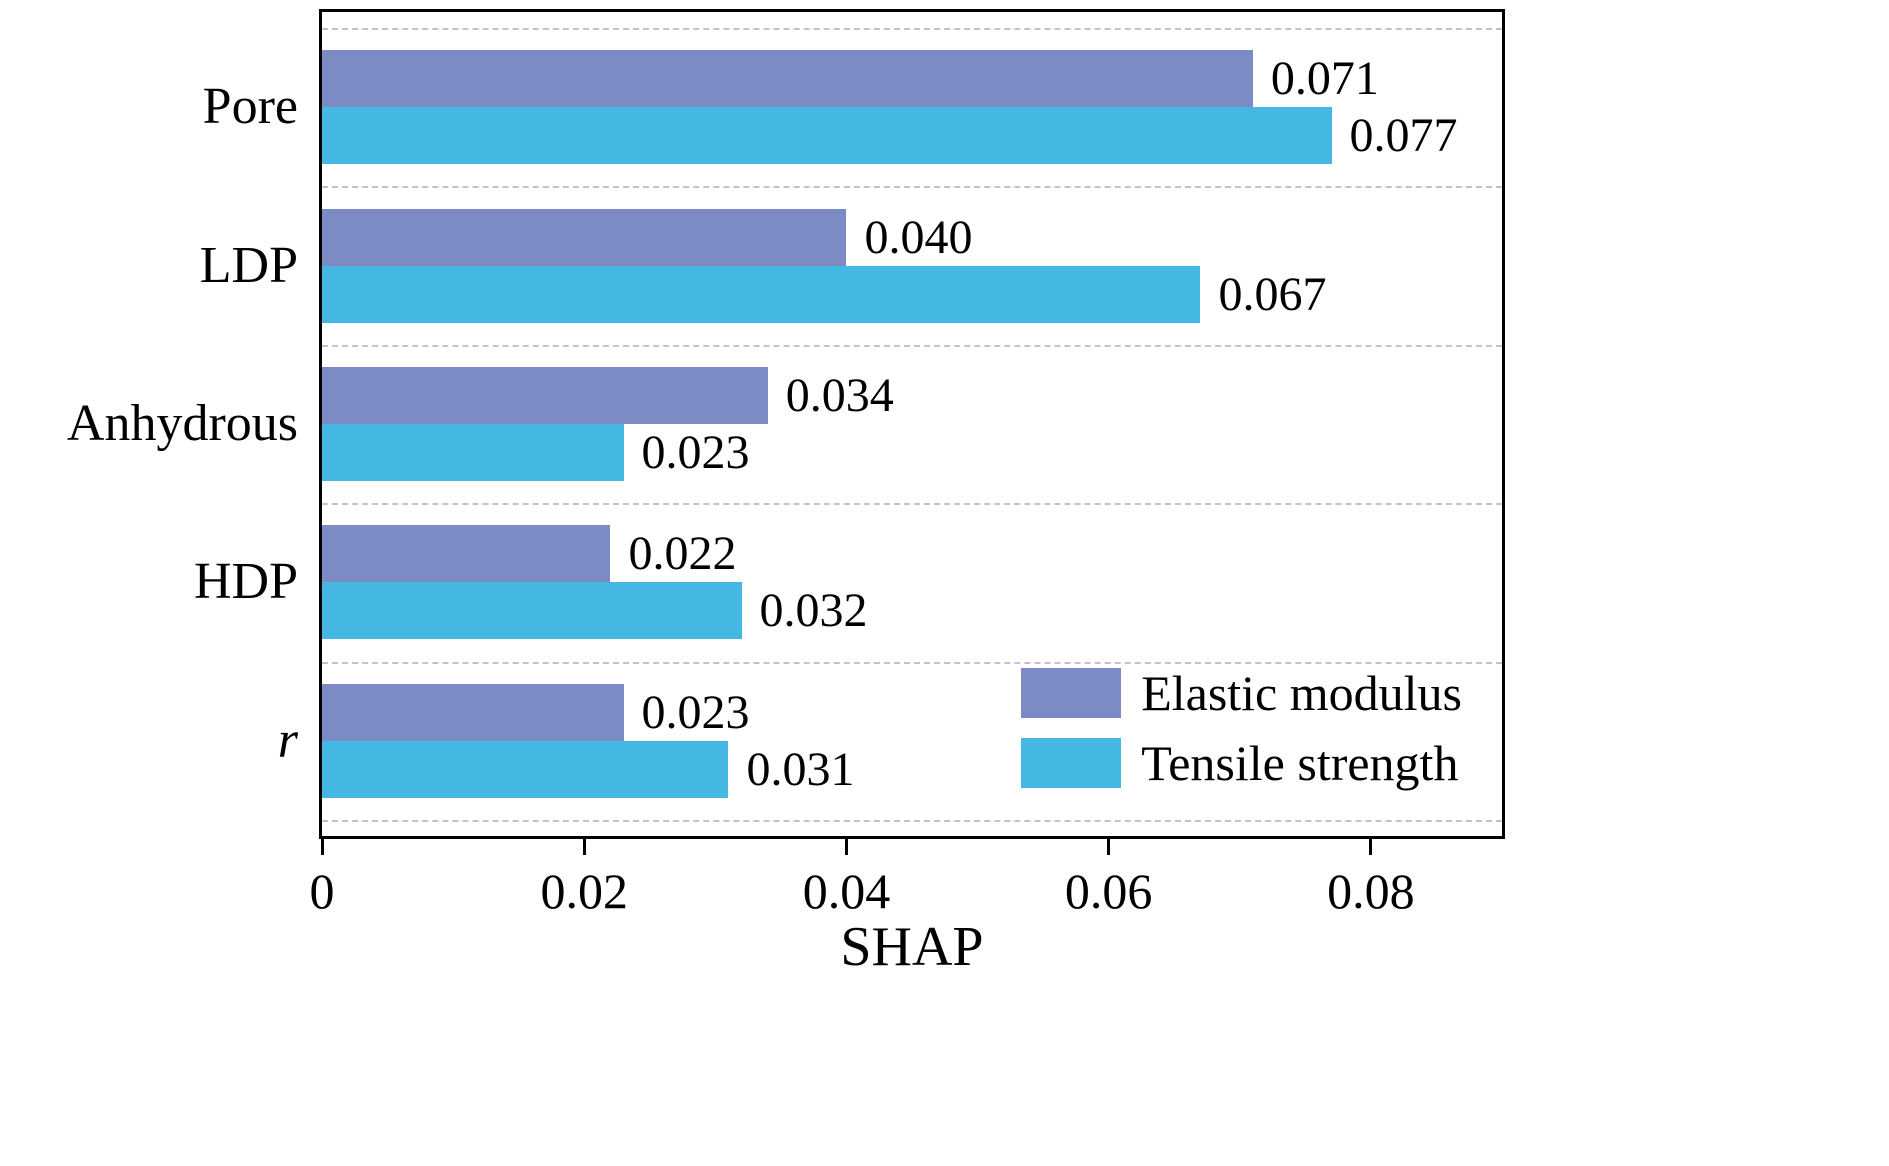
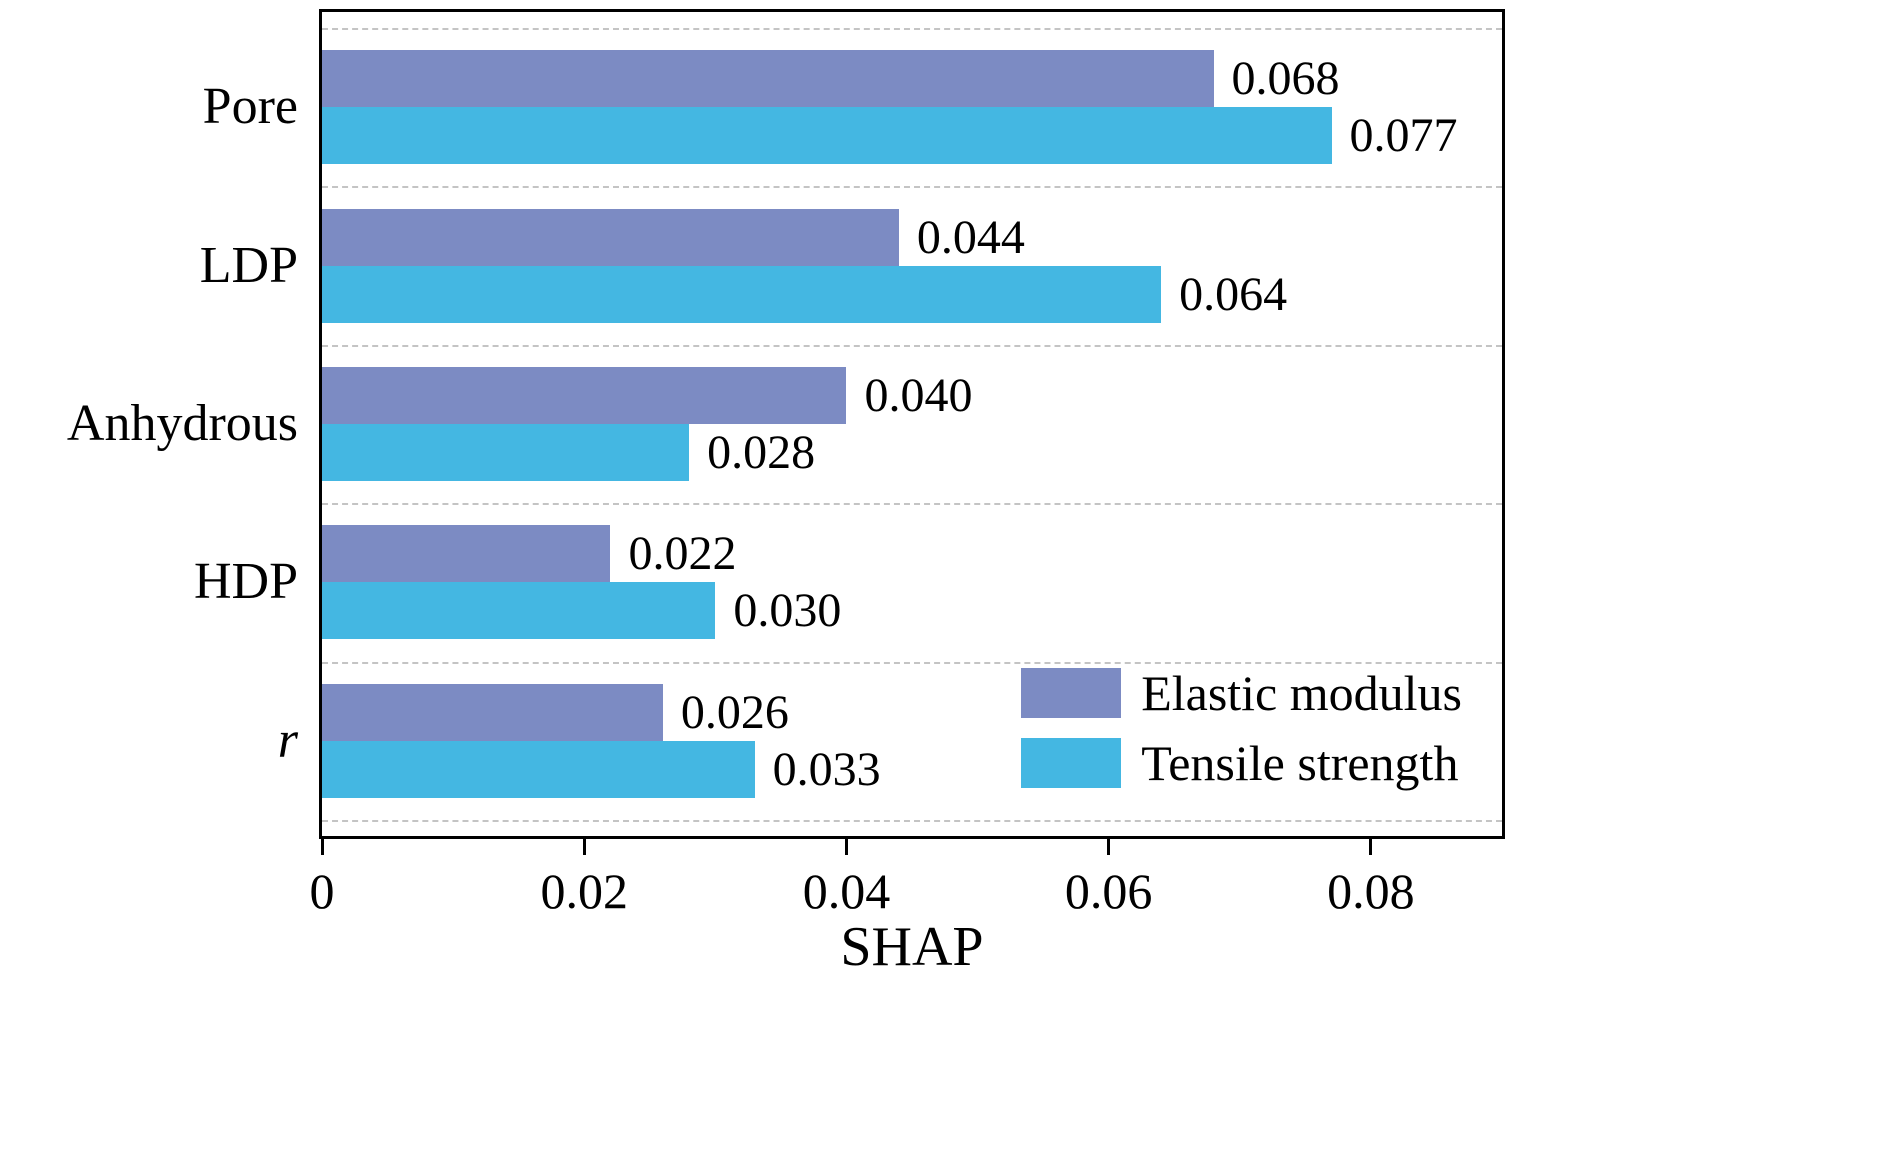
Elastic modulus/Pore: 0.071 -> 0.068
Elastic modulus/LDP: 0.040 -> 0.044
Tensile strength/LDP: 0.067 -> 0.064
Elastic modulus/Anhydrous: 0.034 -> 0.040
Tensile strength/Anhydrous: 0.023 -> 0.028
Tensile strength/HDP: 0.032 -> 0.030
Elastic modulus/r: 0.023 -> 0.026
Tensile strength/r: 0.031 -> 0.033
